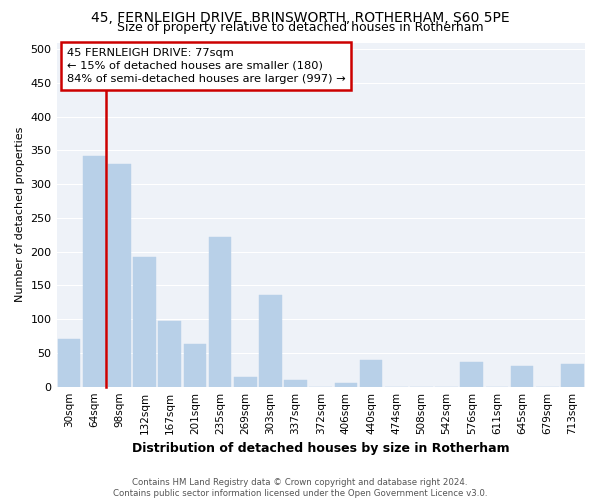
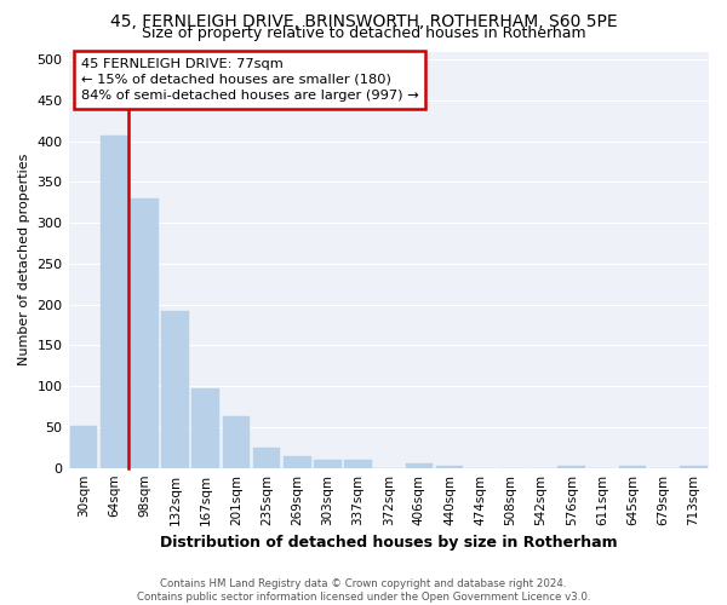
30sqm: 70 -> 52
64sqm: 342 -> 407
235sqm: 222 -> 25
303sqm: 136 -> 10
440sqm: 40 -> 2
576sqm: 36 -> 3
645sqm: 30 -> 2
713sqm: 34 -> 3
